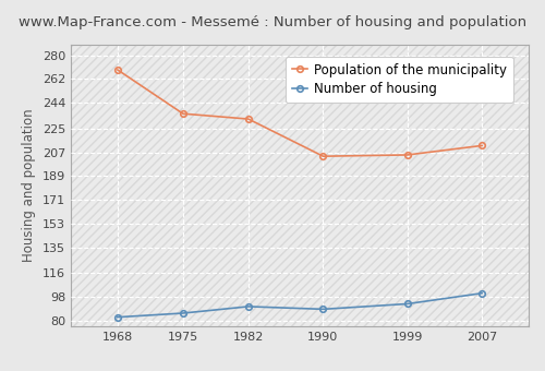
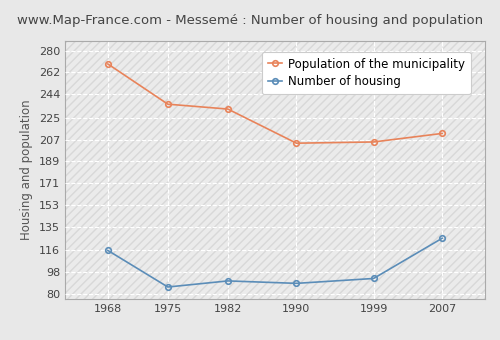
Number of housing/1968: 83 -> 116
Number of housing/2007: 101 -> 126
